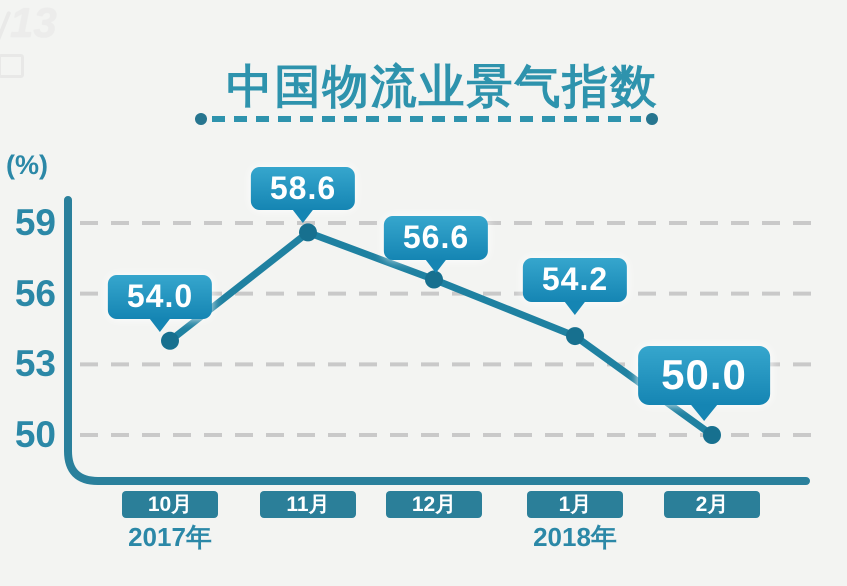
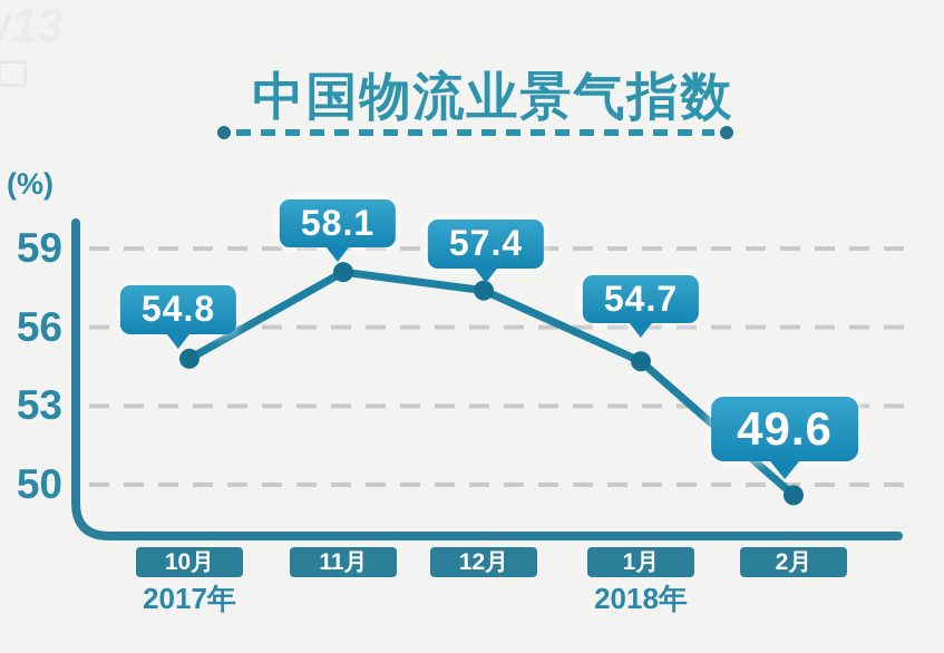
10月: 54.0 -> 54.8
11月: 58.6 -> 58.1
12月: 56.6 -> 57.4
1月: 54.2 -> 54.7
2月: 50.0 -> 49.6
